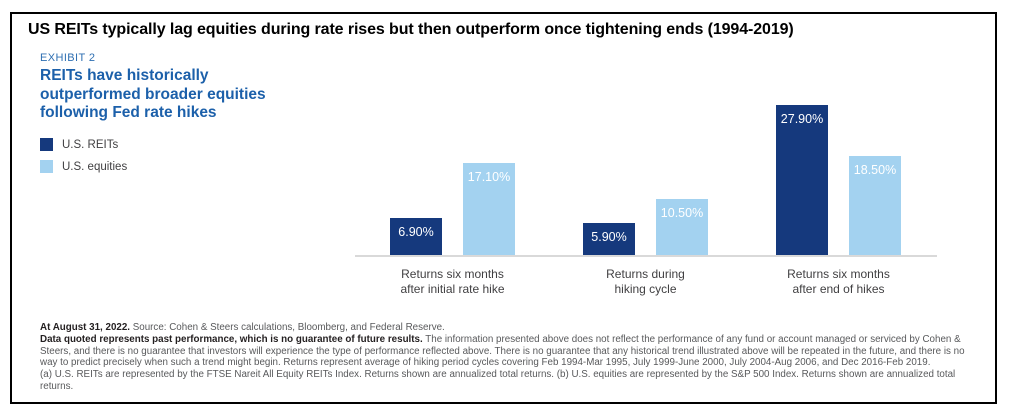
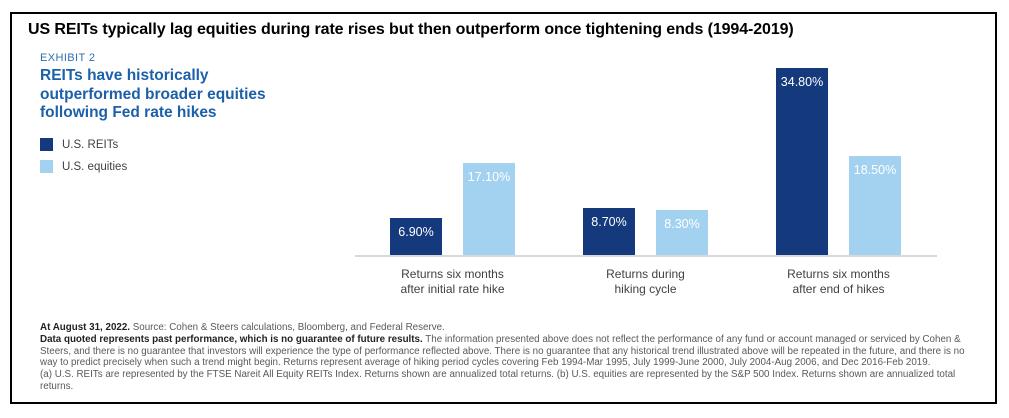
U.S. REITs/Returns during hiking cycle: 5.90% -> 8.70%
U.S. equities/Returns during hiking cycle: 10.50% -> 8.30%
U.S. REITs/Returns six months after end of hikes: 27.90% -> 34.80%
